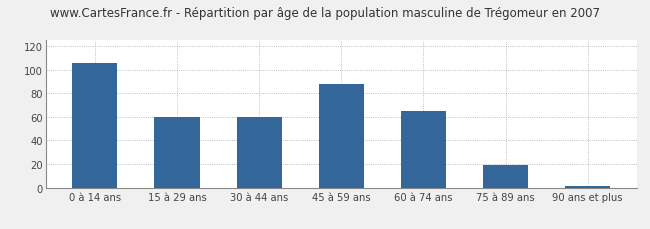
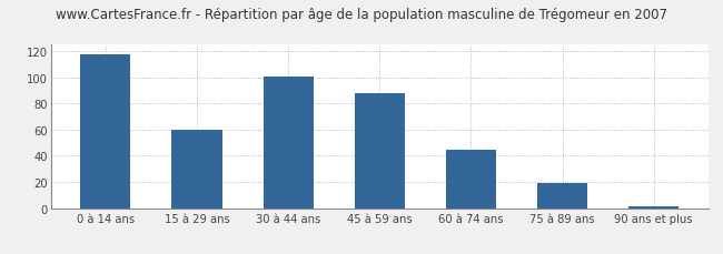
0 à 14 ans: 106 -> 118
30 à 44 ans: 60 -> 101
60 à 74 ans: 65 -> 45
